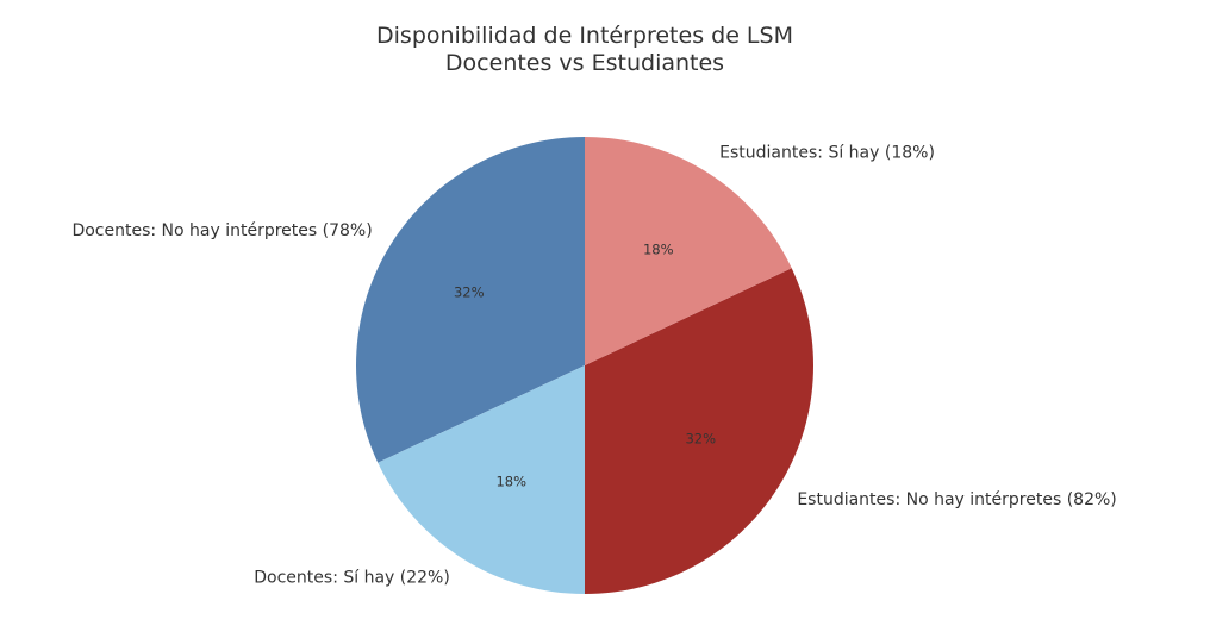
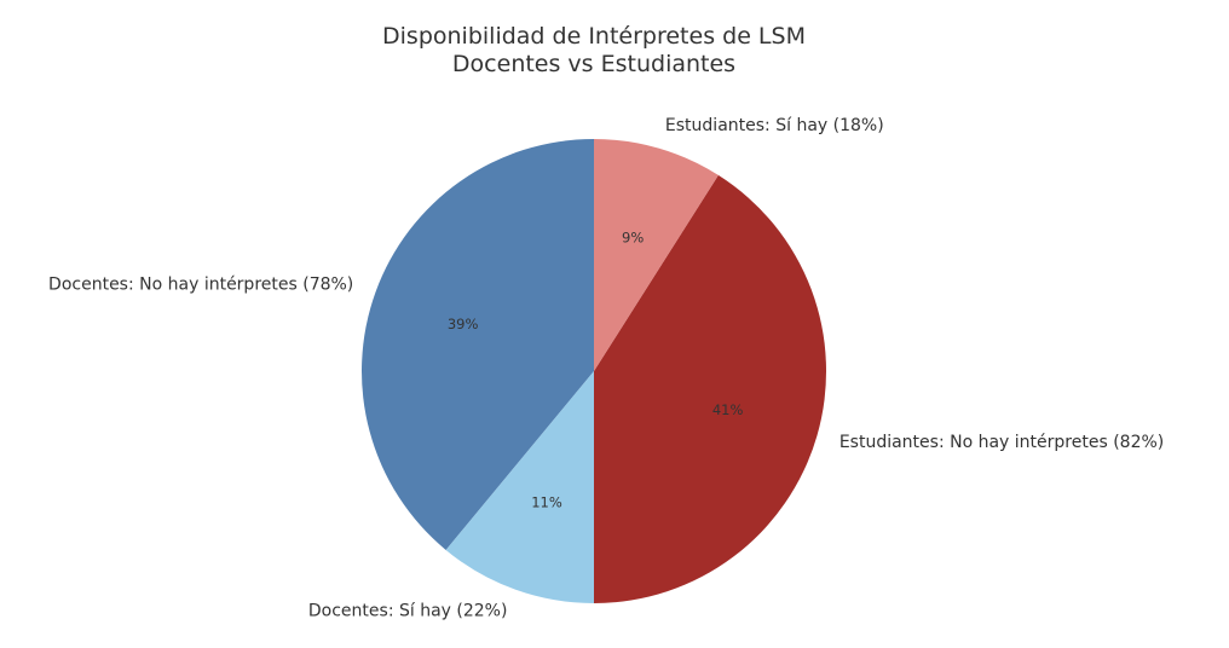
Docentes: No hay intérpretes (78%): 32% -> 39%
Docentes: Sí hay (22%): 18% -> 11%
Estudiantes: No hay intérpretes (82%): 32% -> 41%
Estudiantes: Sí hay (18%): 18% -> 9%
